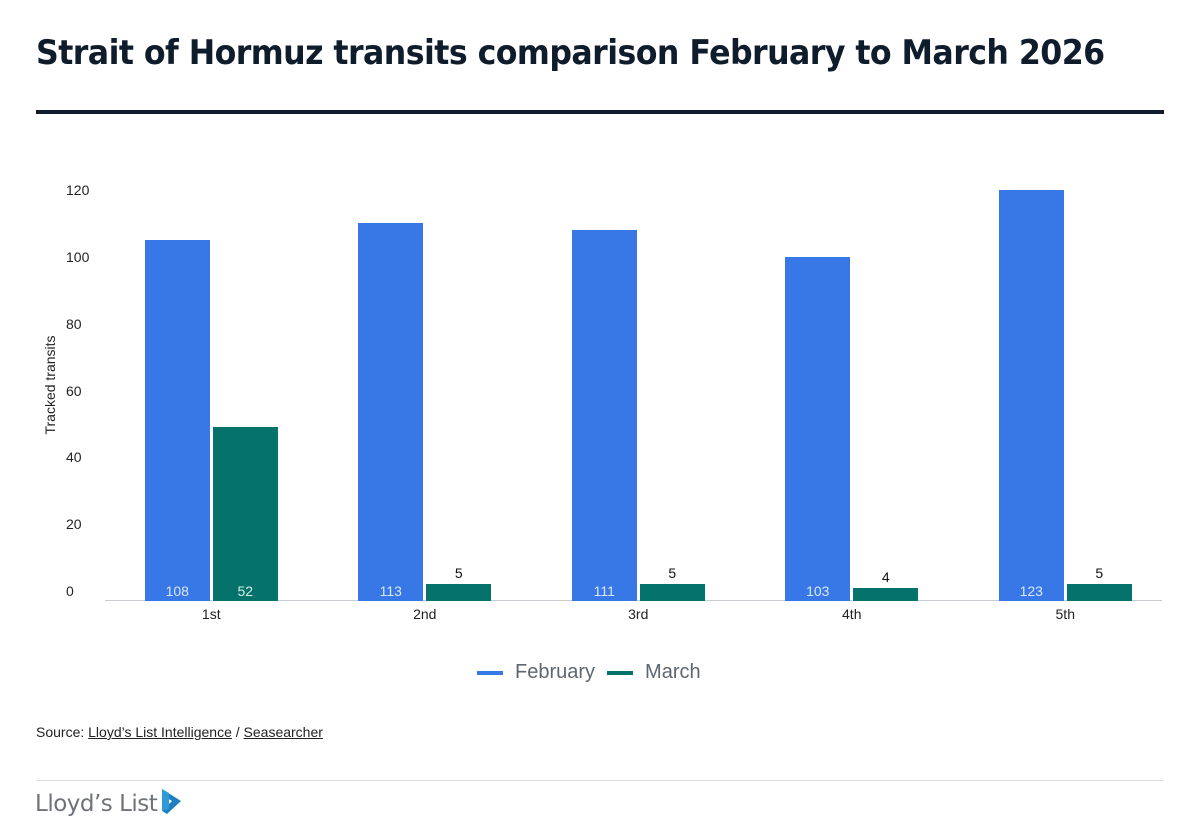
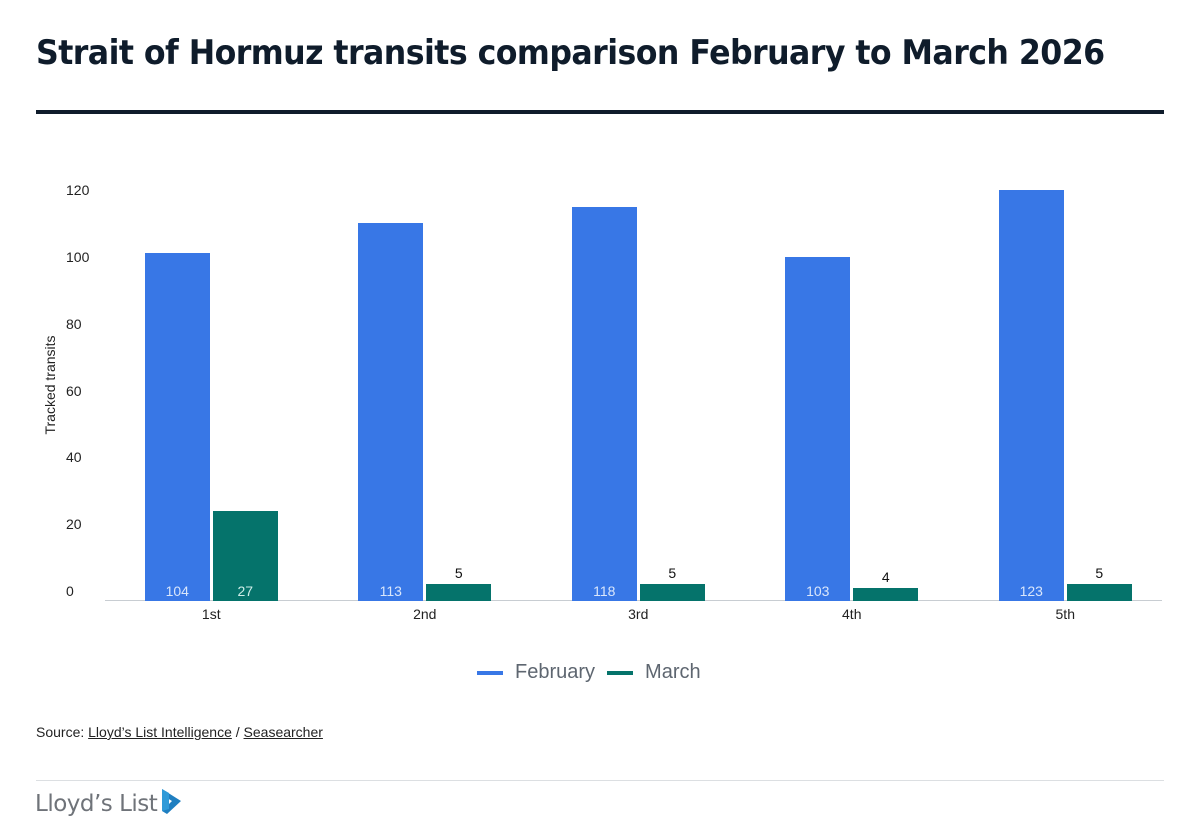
February/1st: 108 -> 104
March/1st: 52 -> 27
February/3rd: 111 -> 118
